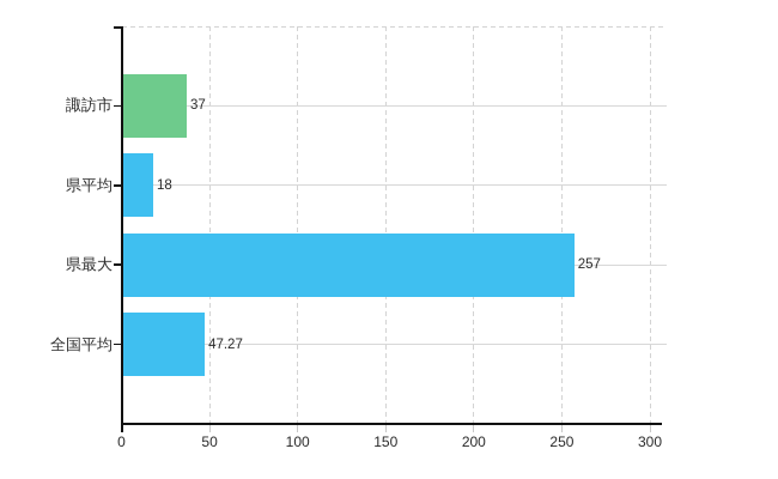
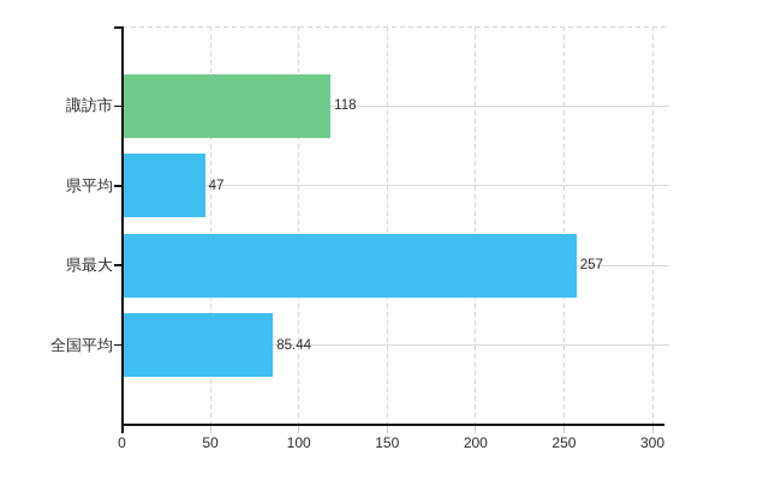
諏訪市: 37 -> 118
県平均: 18 -> 47
全国平均: 47.27 -> 85.44
